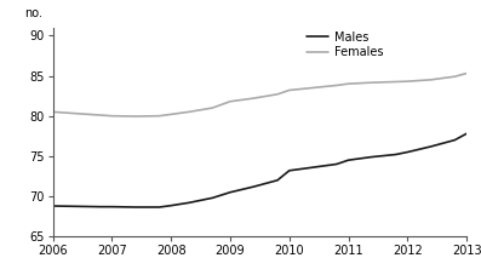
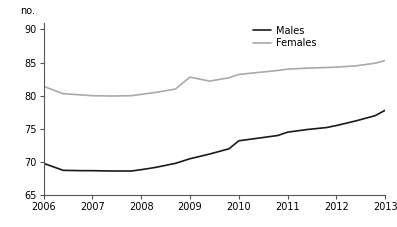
Males/2006: 68.8 -> 69.8
Females/2006: 80.5 -> 81.4
Females/2009: 81.8 -> 82.8
